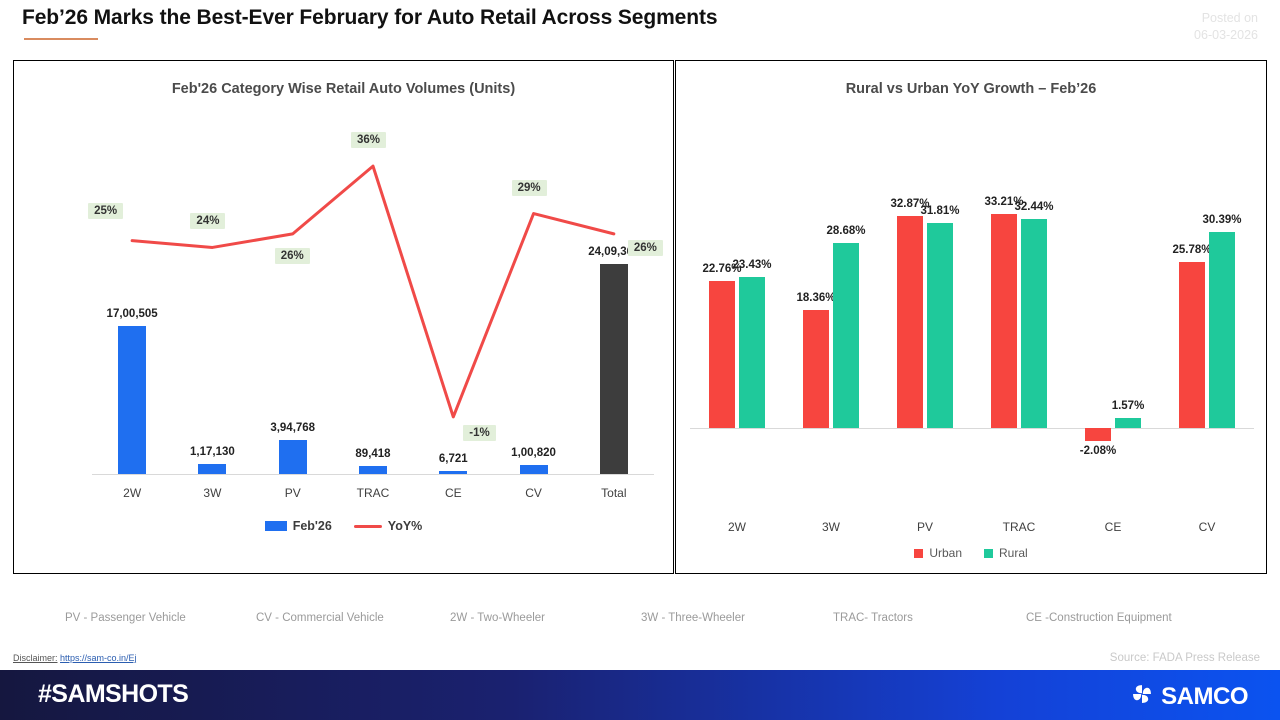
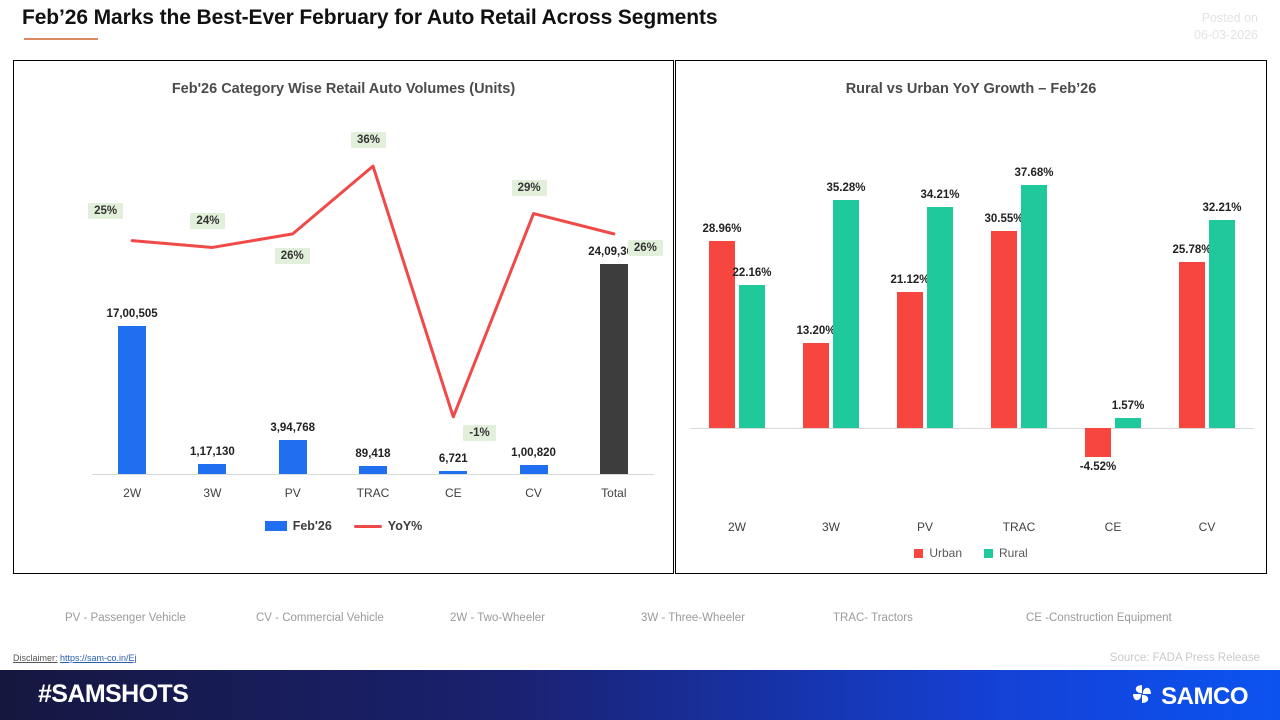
Rural vs Urban YoY Growth – Feb’26/Urban/2W: 22.76% -> 28.96%
Rural vs Urban YoY Growth – Feb’26/Rural/2W: 23.43% -> 22.16%
Rural vs Urban YoY Growth – Feb’26/Urban/3W: 18.36% -> 13.20%
Rural vs Urban YoY Growth – Feb’26/Rural/3W: 28.68% -> 35.28%
Rural vs Urban YoY Growth – Feb’26/Urban/PV: 32.87% -> 21.12%
Rural vs Urban YoY Growth – Feb’26/Rural/PV: 31.81% -> 34.21%
Rural vs Urban YoY Growth – Feb’26/Urban/TRAC: 33.21% -> 30.55%
Rural vs Urban YoY Growth – Feb’26/Rural/TRAC: 32.44% -> 37.68%
Rural vs Urban YoY Growth – Feb’26/Urban/CE: -2.08% -> -4.52%
Rural vs Urban YoY Growth – Feb’26/Rural/CV: 30.39% -> 32.21%
